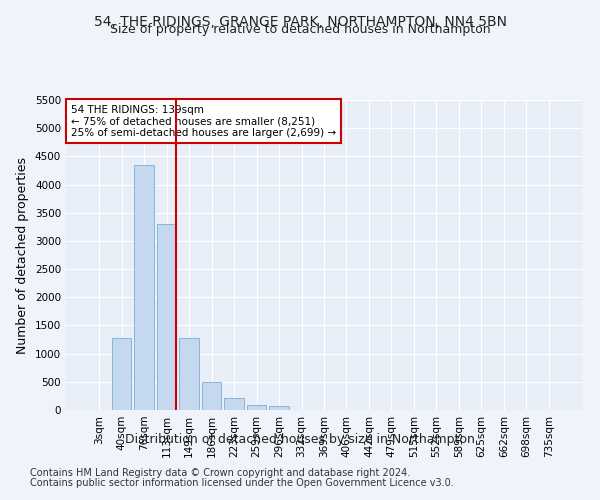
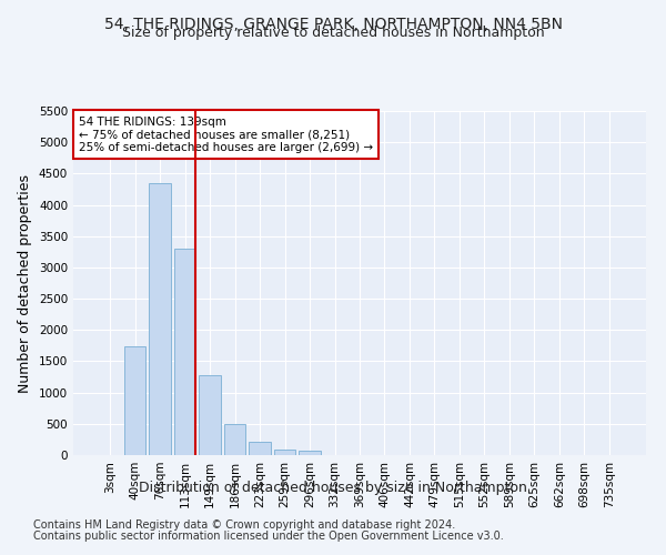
40sqm: 1270 -> 1740
